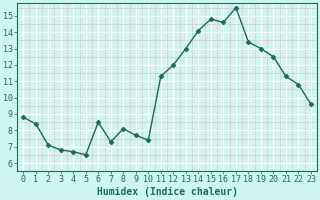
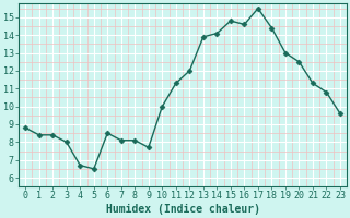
2: 7.1 -> 8.4
3: 6.8 -> 8.0
7: 7.3 -> 8.1
10: 7.4 -> 10.0
13: 13.0 -> 13.9
18: 13.4 -> 14.4
